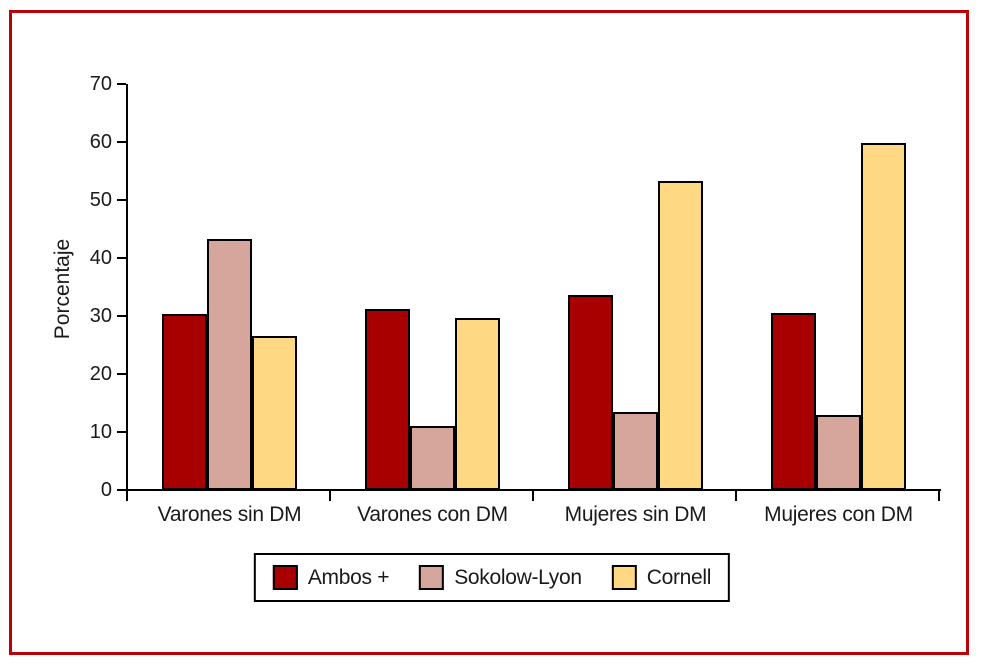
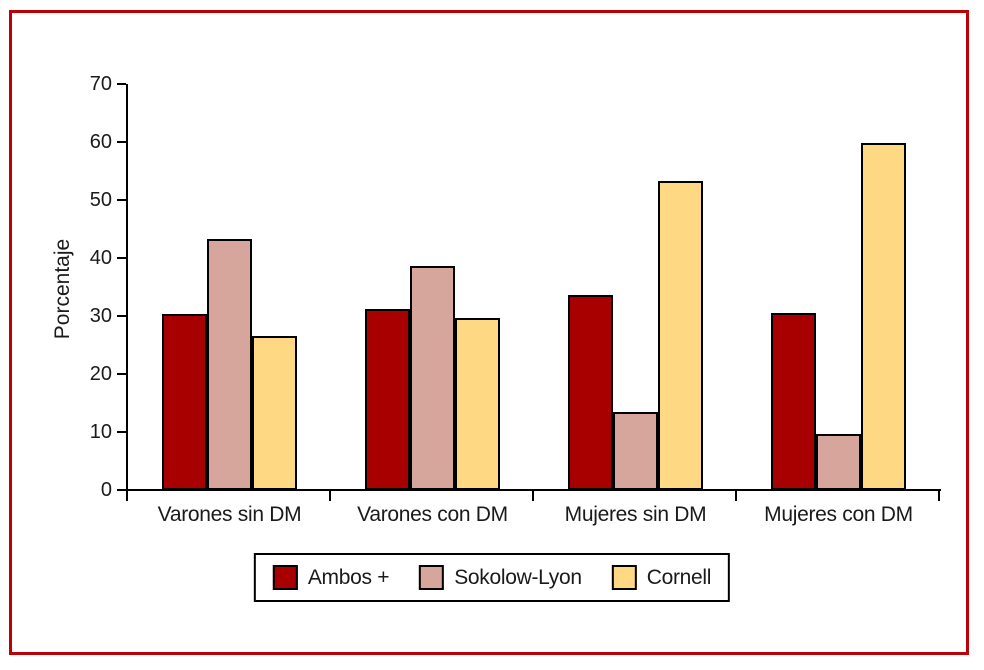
Sokolow-Lyon/Varones con DM: 11 -> 39
Sokolow-Lyon/Mujeres con DM: 13 -> 10
